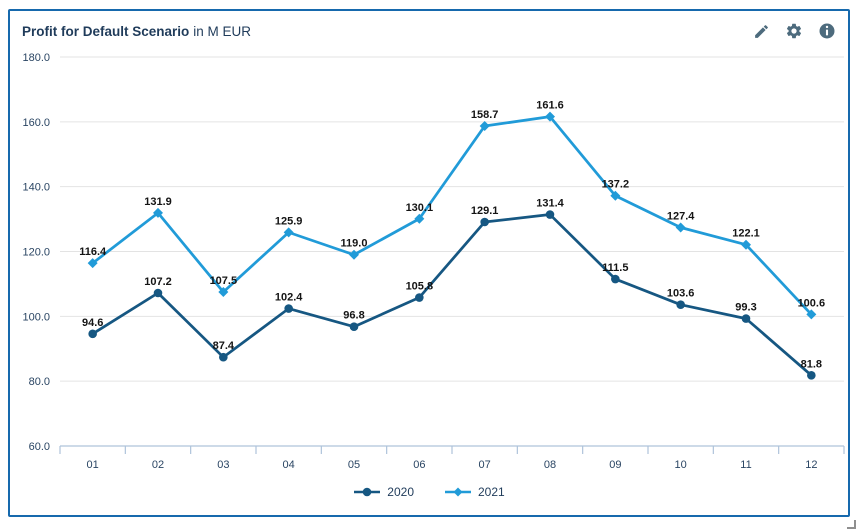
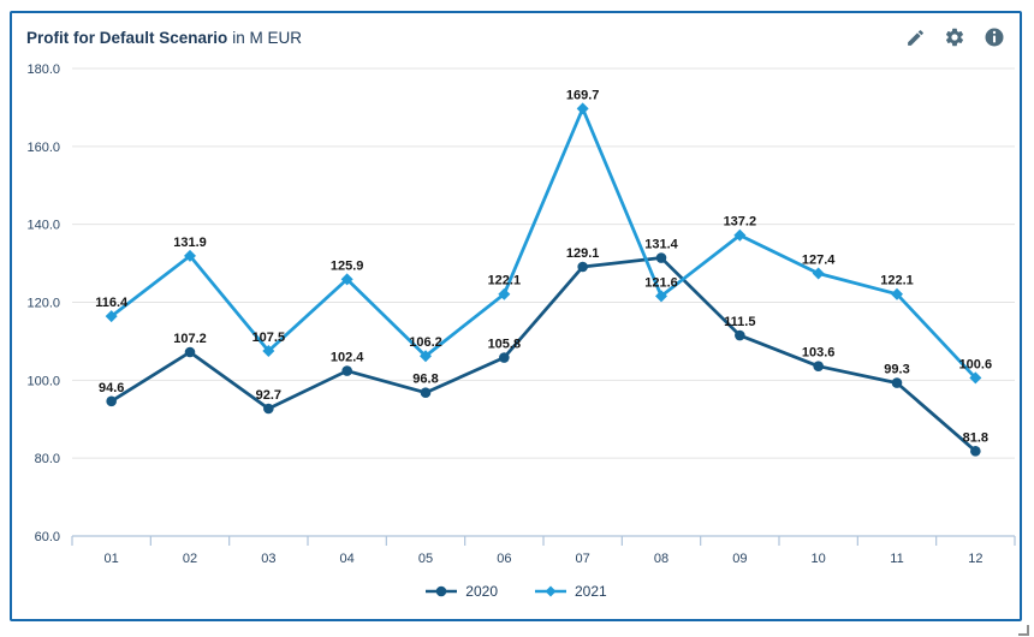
2020/03: 87.4 -> 92.7
2021/05: 119.0 -> 106.2
2021/06: 130.1 -> 122.1
2021/07: 158.7 -> 169.7
2021/08: 161.6 -> 121.6
